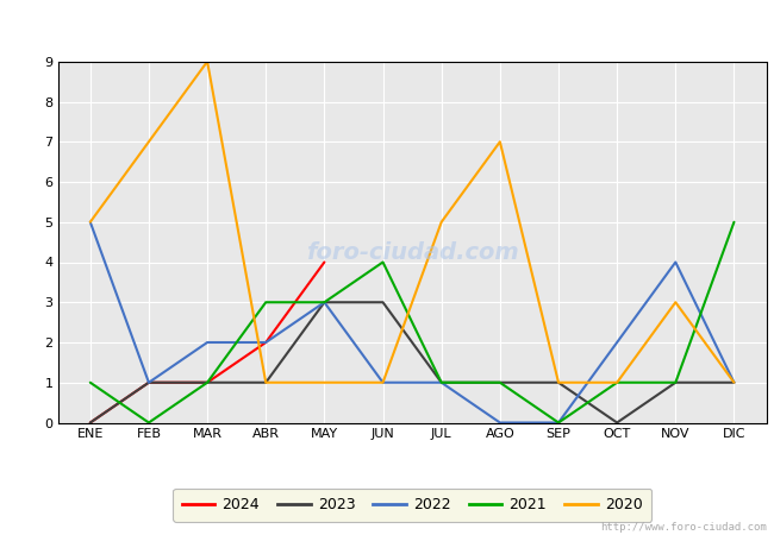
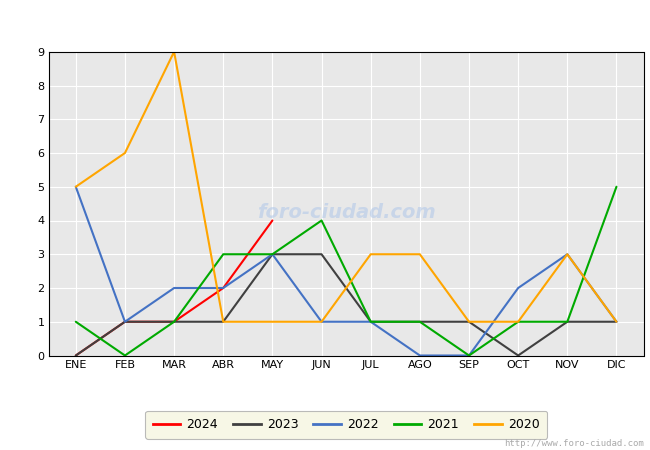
2020/FEB: 7 -> 6
2020/JUL: 5 -> 3
2020/AGO: 7 -> 3
2022/NOV: 4 -> 3
